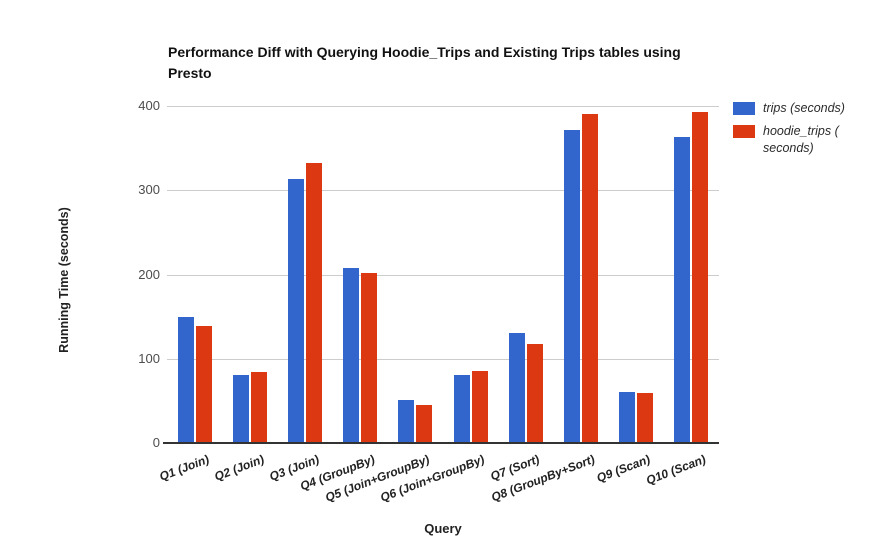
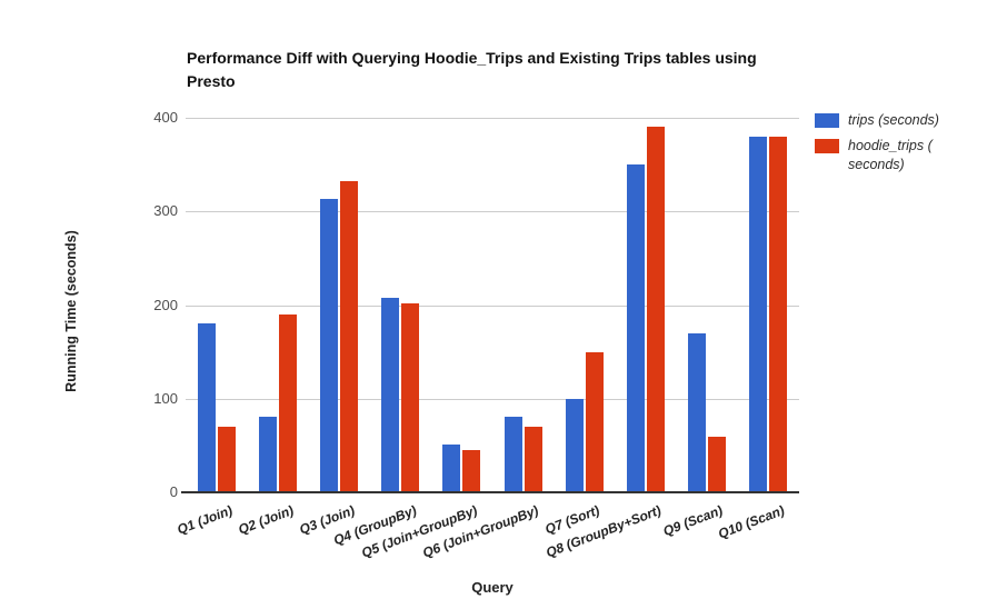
trips (seconds)/Q1 (Join): 150 -> 180
hoodie_trips (seconds)/Q1 (Join): 140 -> 70
hoodie_trips (seconds)/Q2 (Join): 80 -> 190
hoodie_trips (seconds)/Q6 (Join+GroupBy): 80 -> 70
trips (seconds)/Q7 (Sort): 130 -> 100
hoodie_trips (seconds)/Q7 (Sort): 120 -> 150
trips (seconds)/Q8 (GroupBy+Sort): 370 -> 350
trips (seconds)/Q9 (Scan): 60 -> 170
trips (seconds)/Q10 (Scan): 360 -> 380
hoodie_trips (seconds)/Q10 (Scan): 390 -> 380
